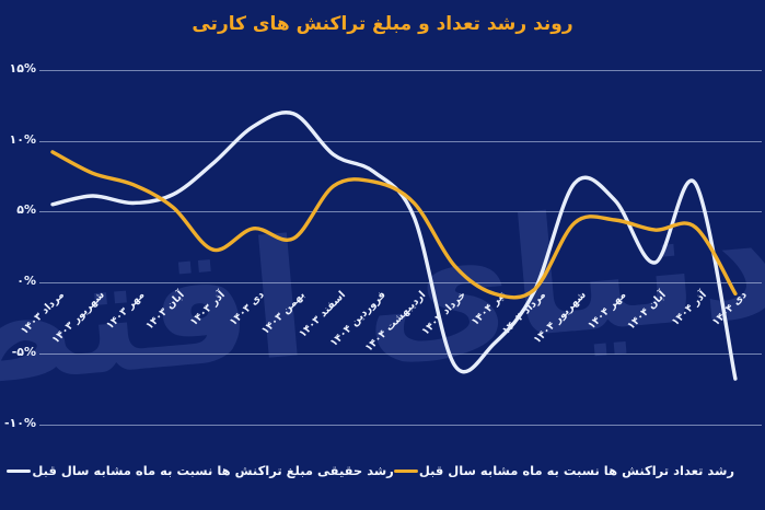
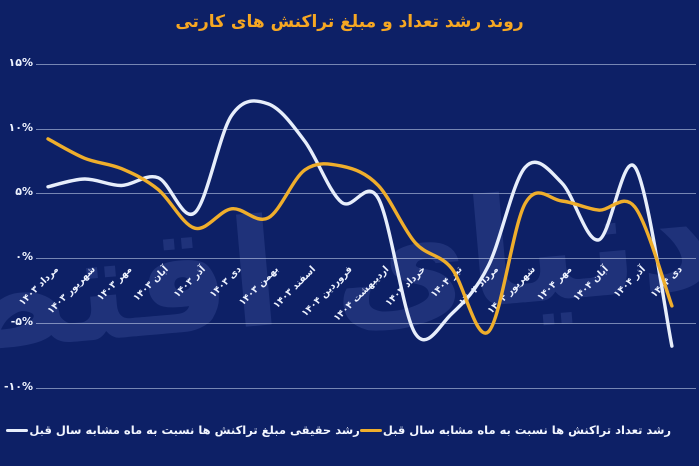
رشد حقیقی مبلغ تراکنش ها نسبت به ماه مشابه سال قبل/آذر ۱۴۰۳: 8.4% -> 3.5%
رشد حقیقی مبلغ تراکنش ها نسبت به ماه مشابه سال قبل/فروردین ۱۴۰۴: 7.8% -> 4.3%
رشد تعداد تراکنش ها نسبت به ماه مشابه سال قبل/مرداد ۱۴۰۴: -0.5% -> -5.7%
رشد تعداد تراکنش ها نسبت به ماه مشابه سال قبل/دی ۱۴۰۴: -0.8% -> -3.7%
